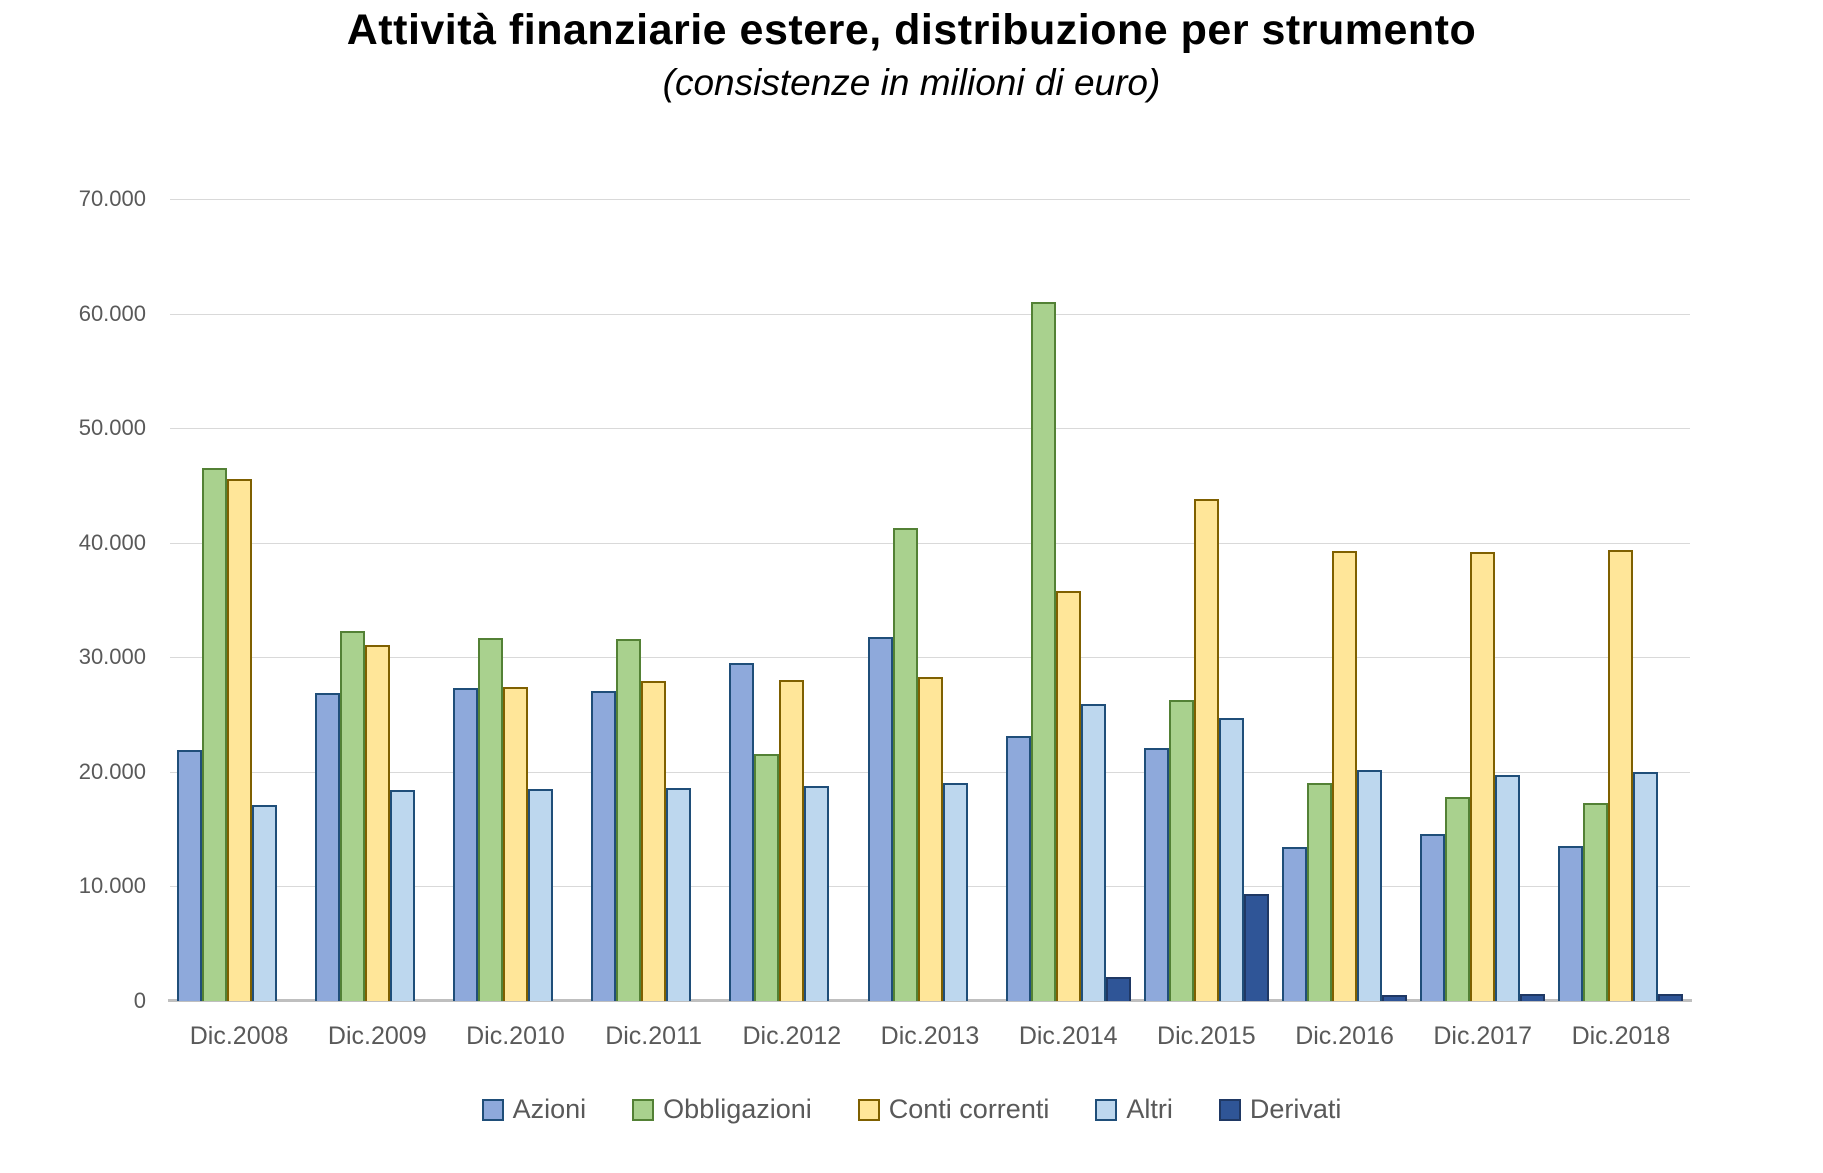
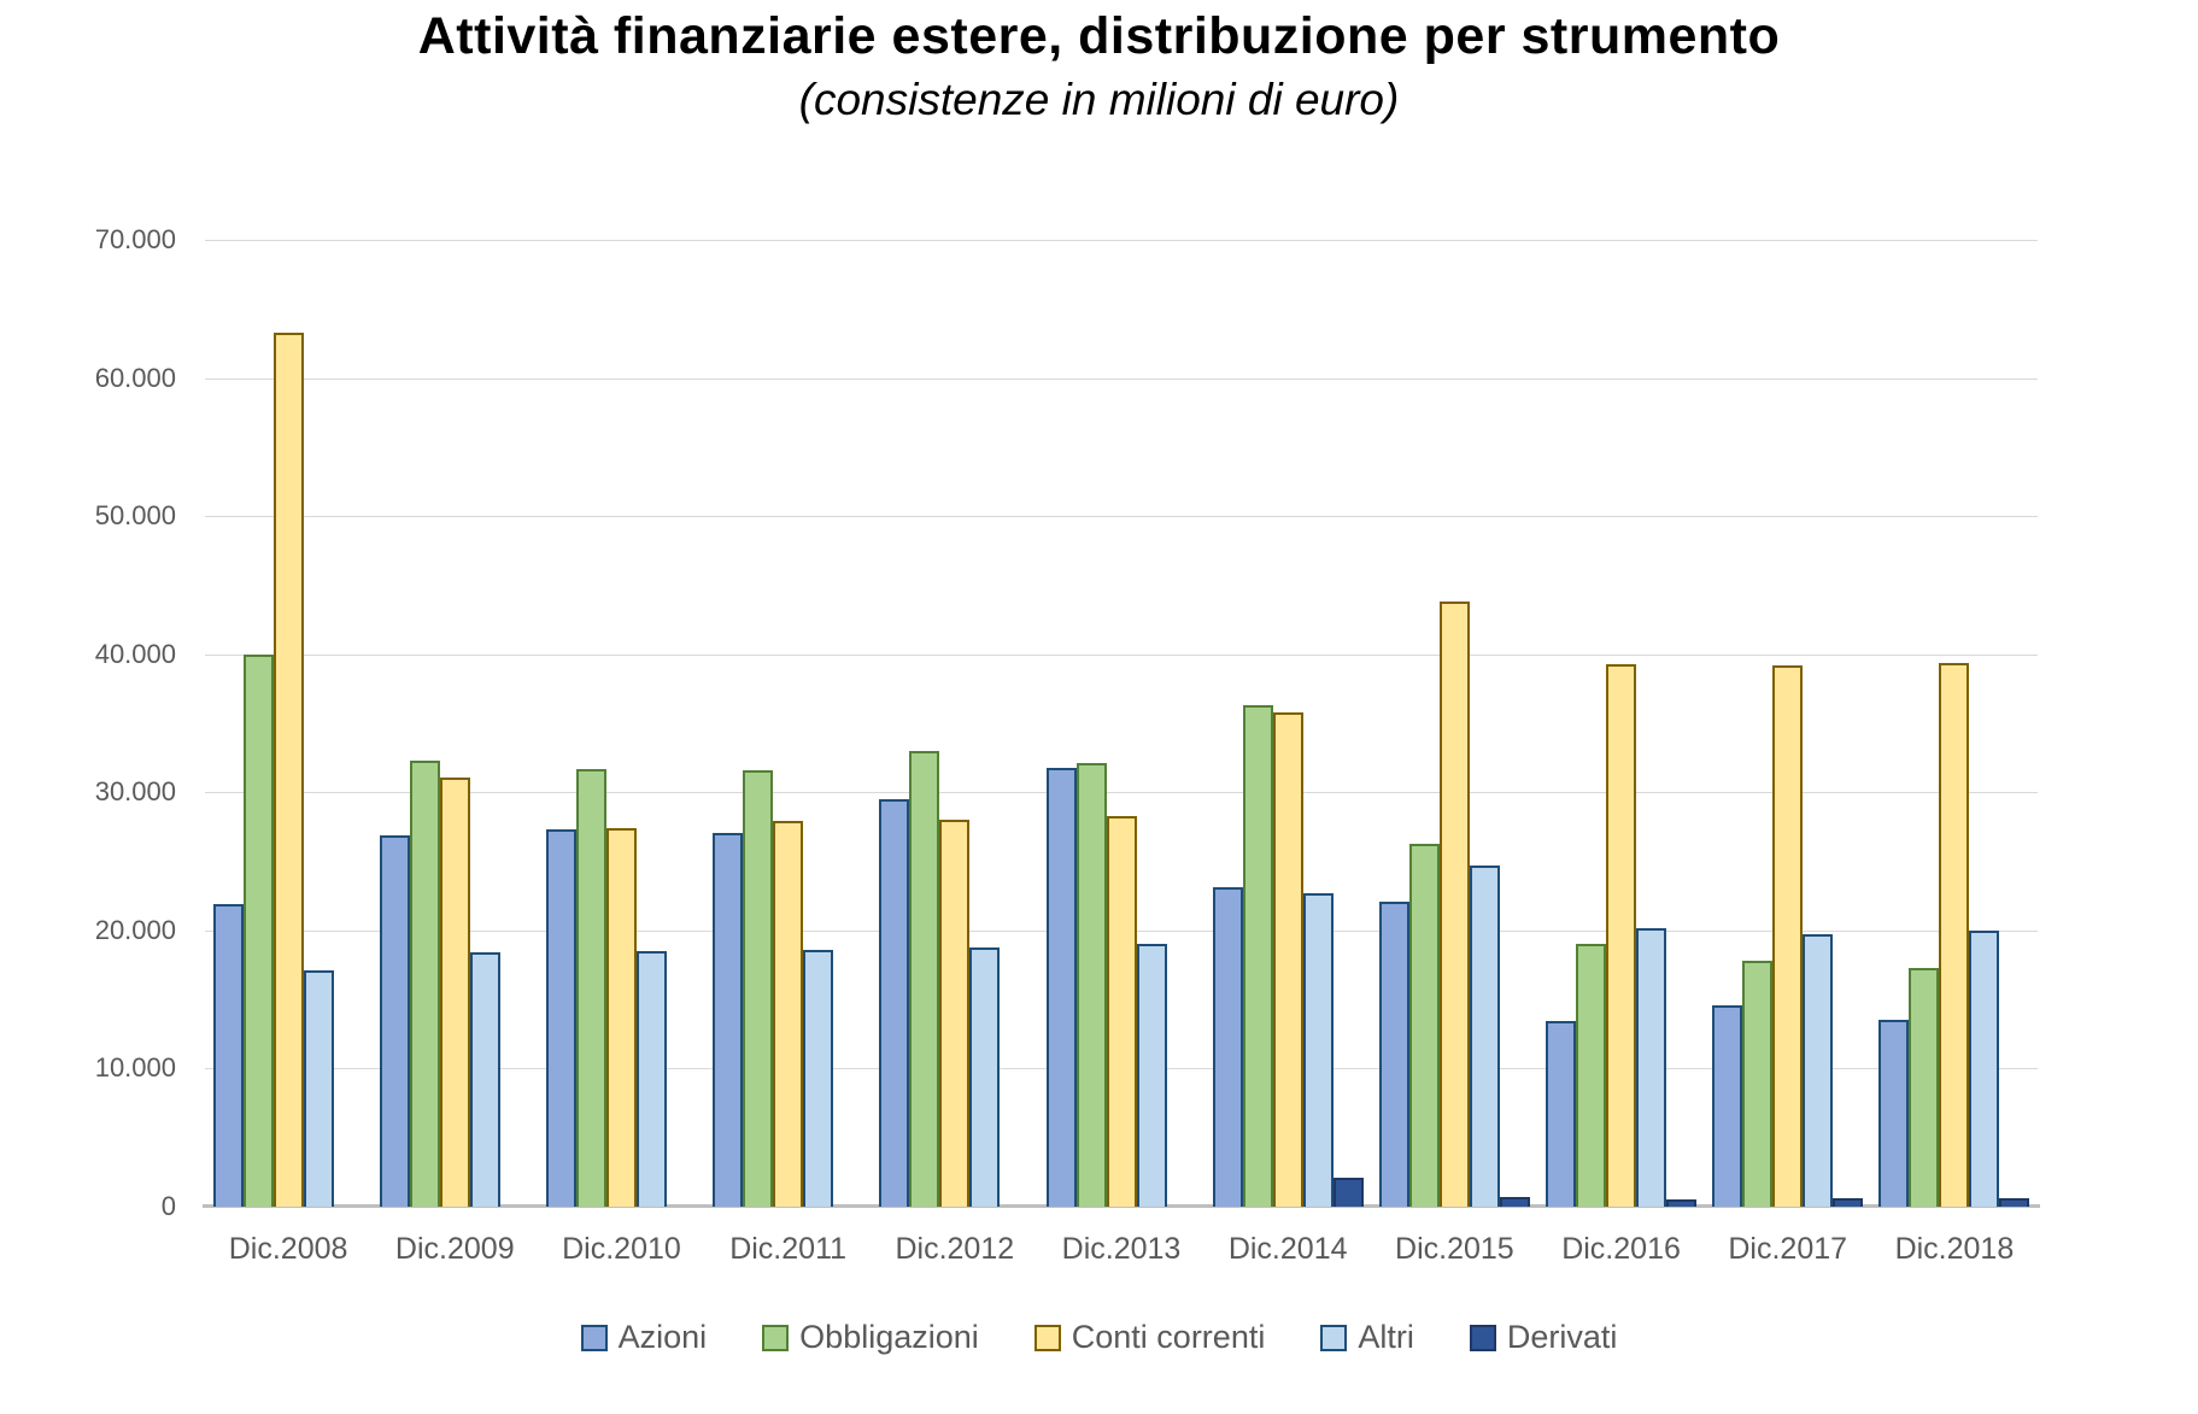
Obbligazioni/Dic.2008: 46500 -> 40000
Conti correnti/Dic.2008: 45600 -> 63300
Obbligazioni/Dic.2012: 21600 -> 33000
Obbligazioni/Dic.2013: 41300 -> 32100
Obbligazioni/Dic.2014: 61000 -> 36300
Altri/Dic.2014: 25900 -> 22700
Derivati/Dic.2015: 9300 -> 700
